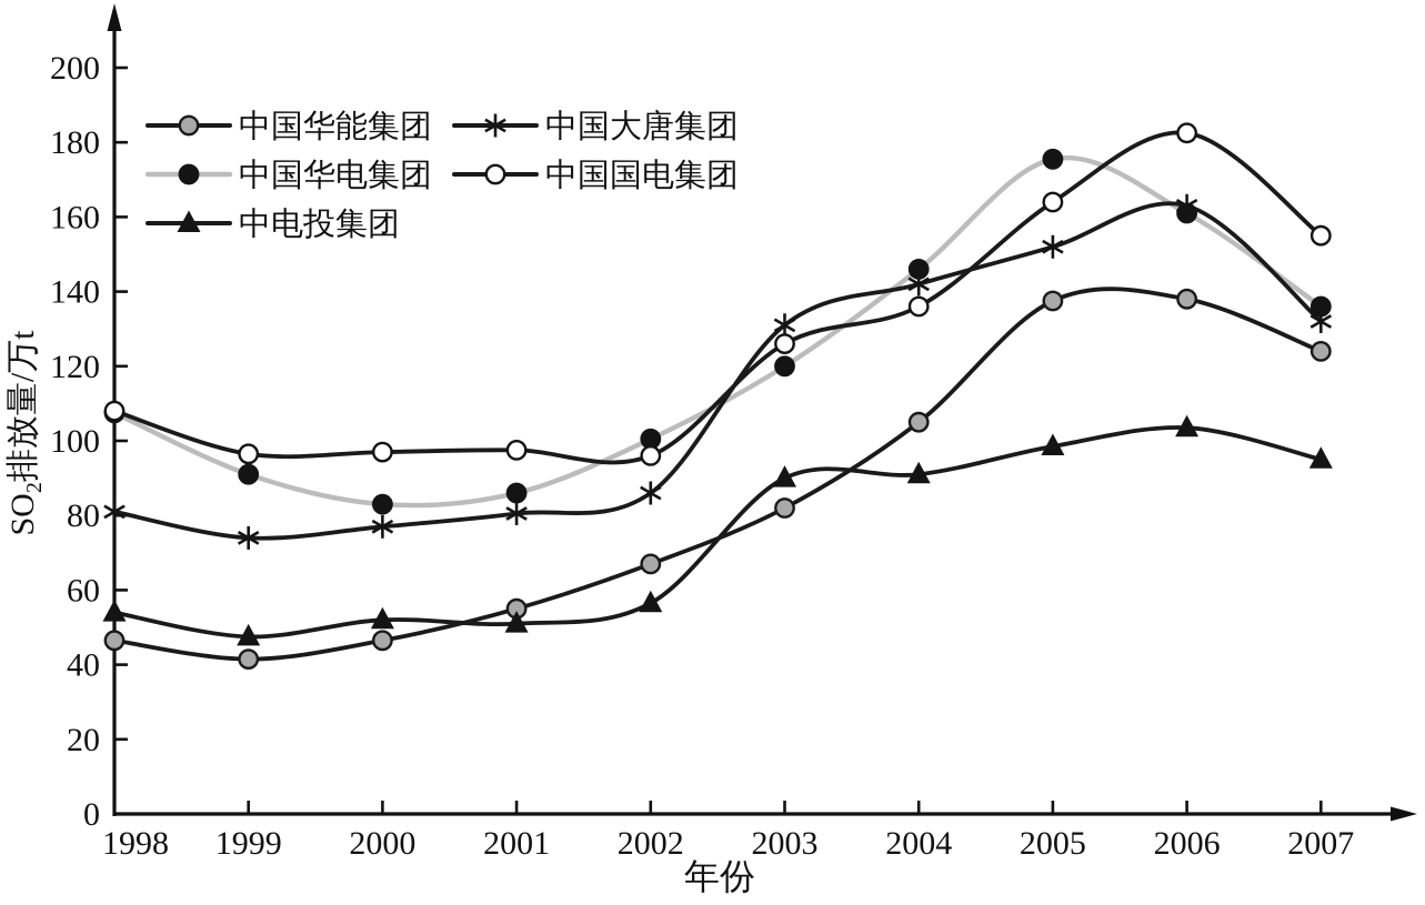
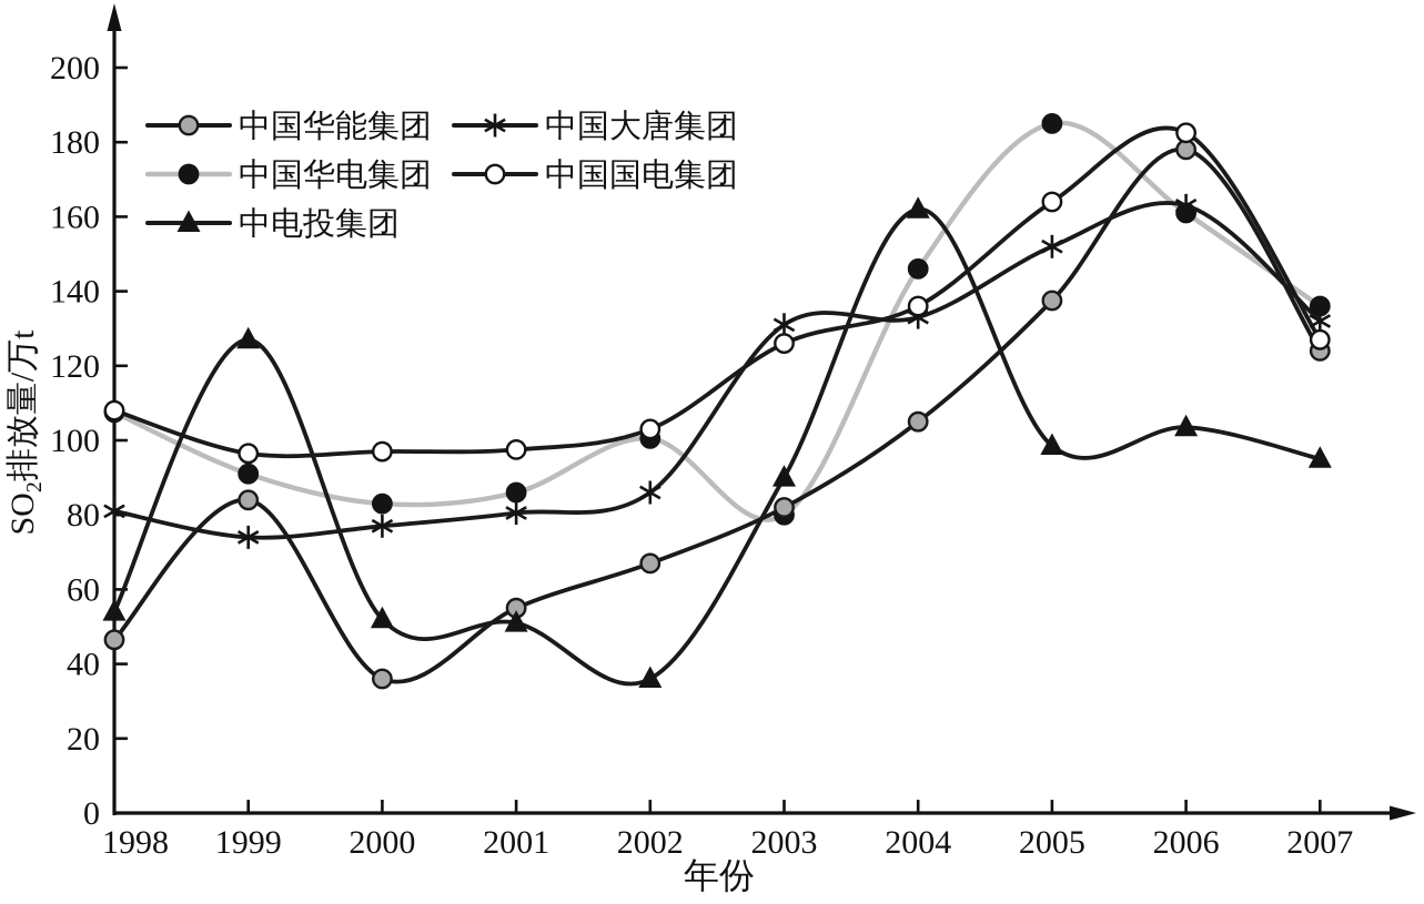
中国华能集团/1999: 42 -> 84
中电投集团/1999: 48 -> 127
中国华能集团/2000: 46 -> 36
中电投集团/2002: 56 -> 36
中国国电集团/2002: 96 -> 103
中国华电集团/2003: 120 -> 80
中电投集团/2004: 91 -> 162
中国大唐集团/2004: 142 -> 133
中国华电集团/2005: 176 -> 185
中国华能集团/2006: 138 -> 178
中国国电集团/2007: 155 -> 127
